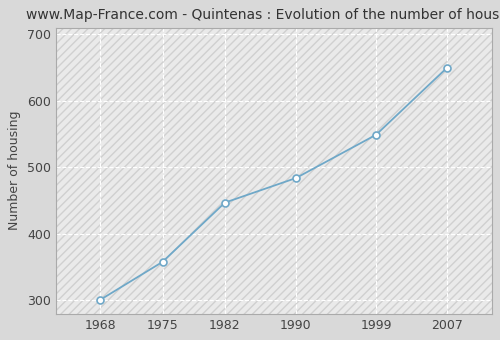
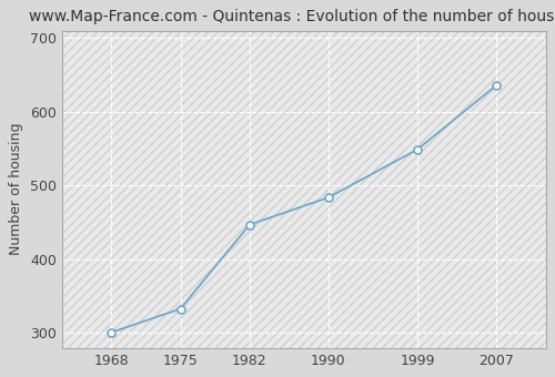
1975: 358 -> 333
2007: 650 -> 636
